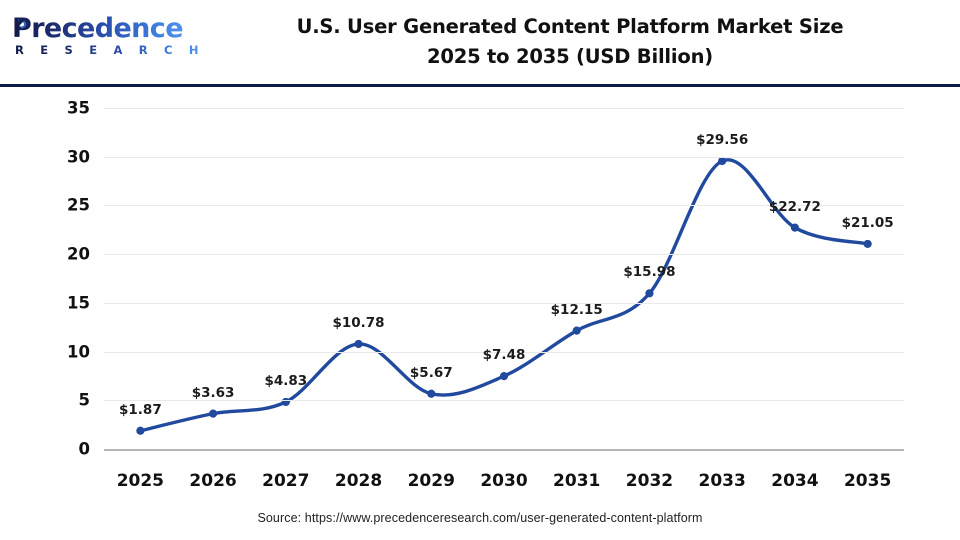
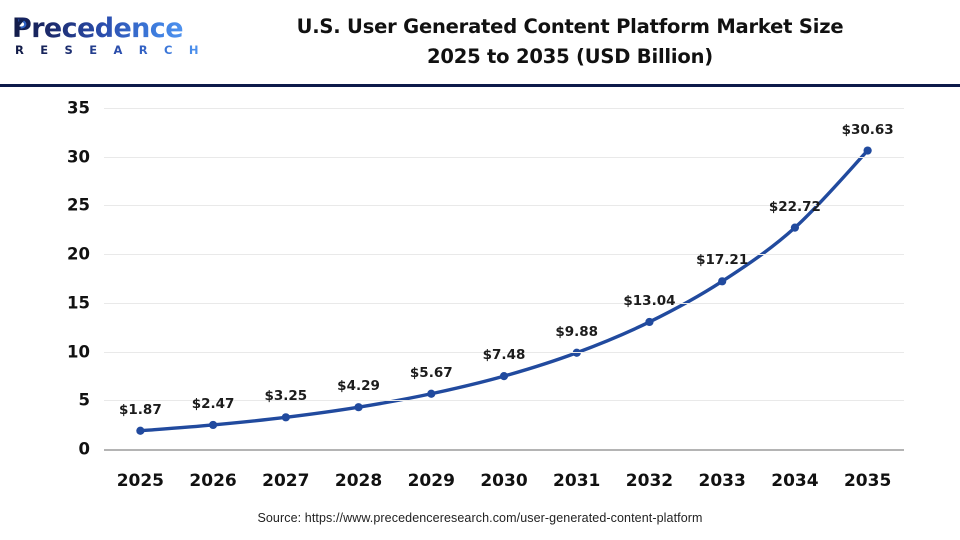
2026: $3.63 -> $2.47
2027: $4.83 -> $3.25
2028: $10.78 -> $4.29
2031: $12.15 -> $9.88
2032: $15.98 -> $13.04
2033: $29.56 -> $17.21
2035: $21.05 -> $30.63
